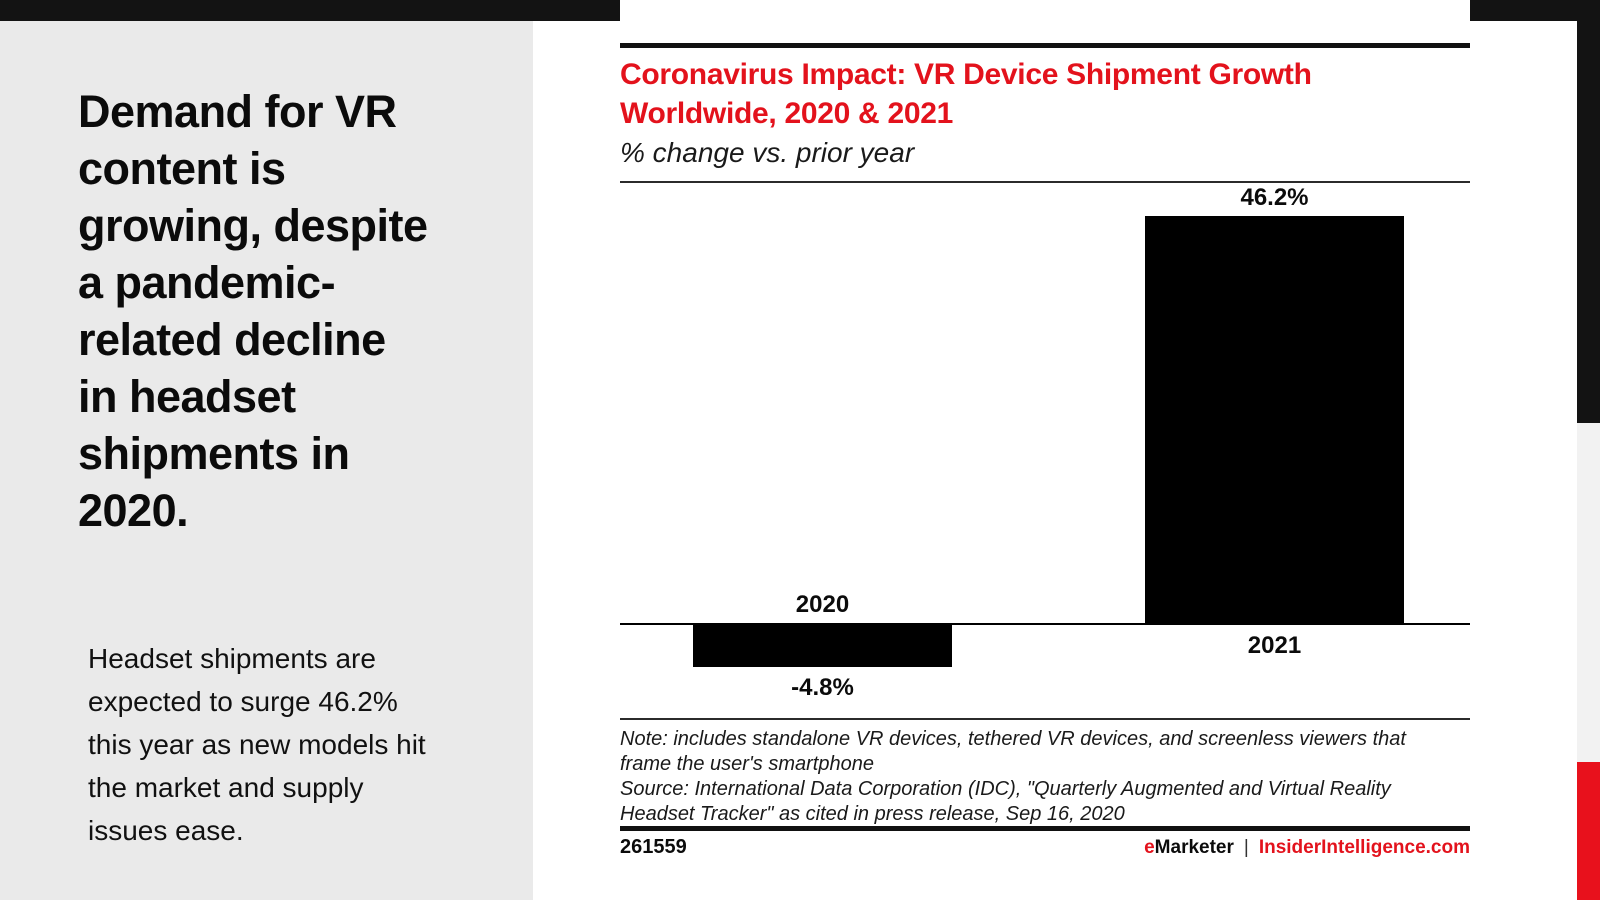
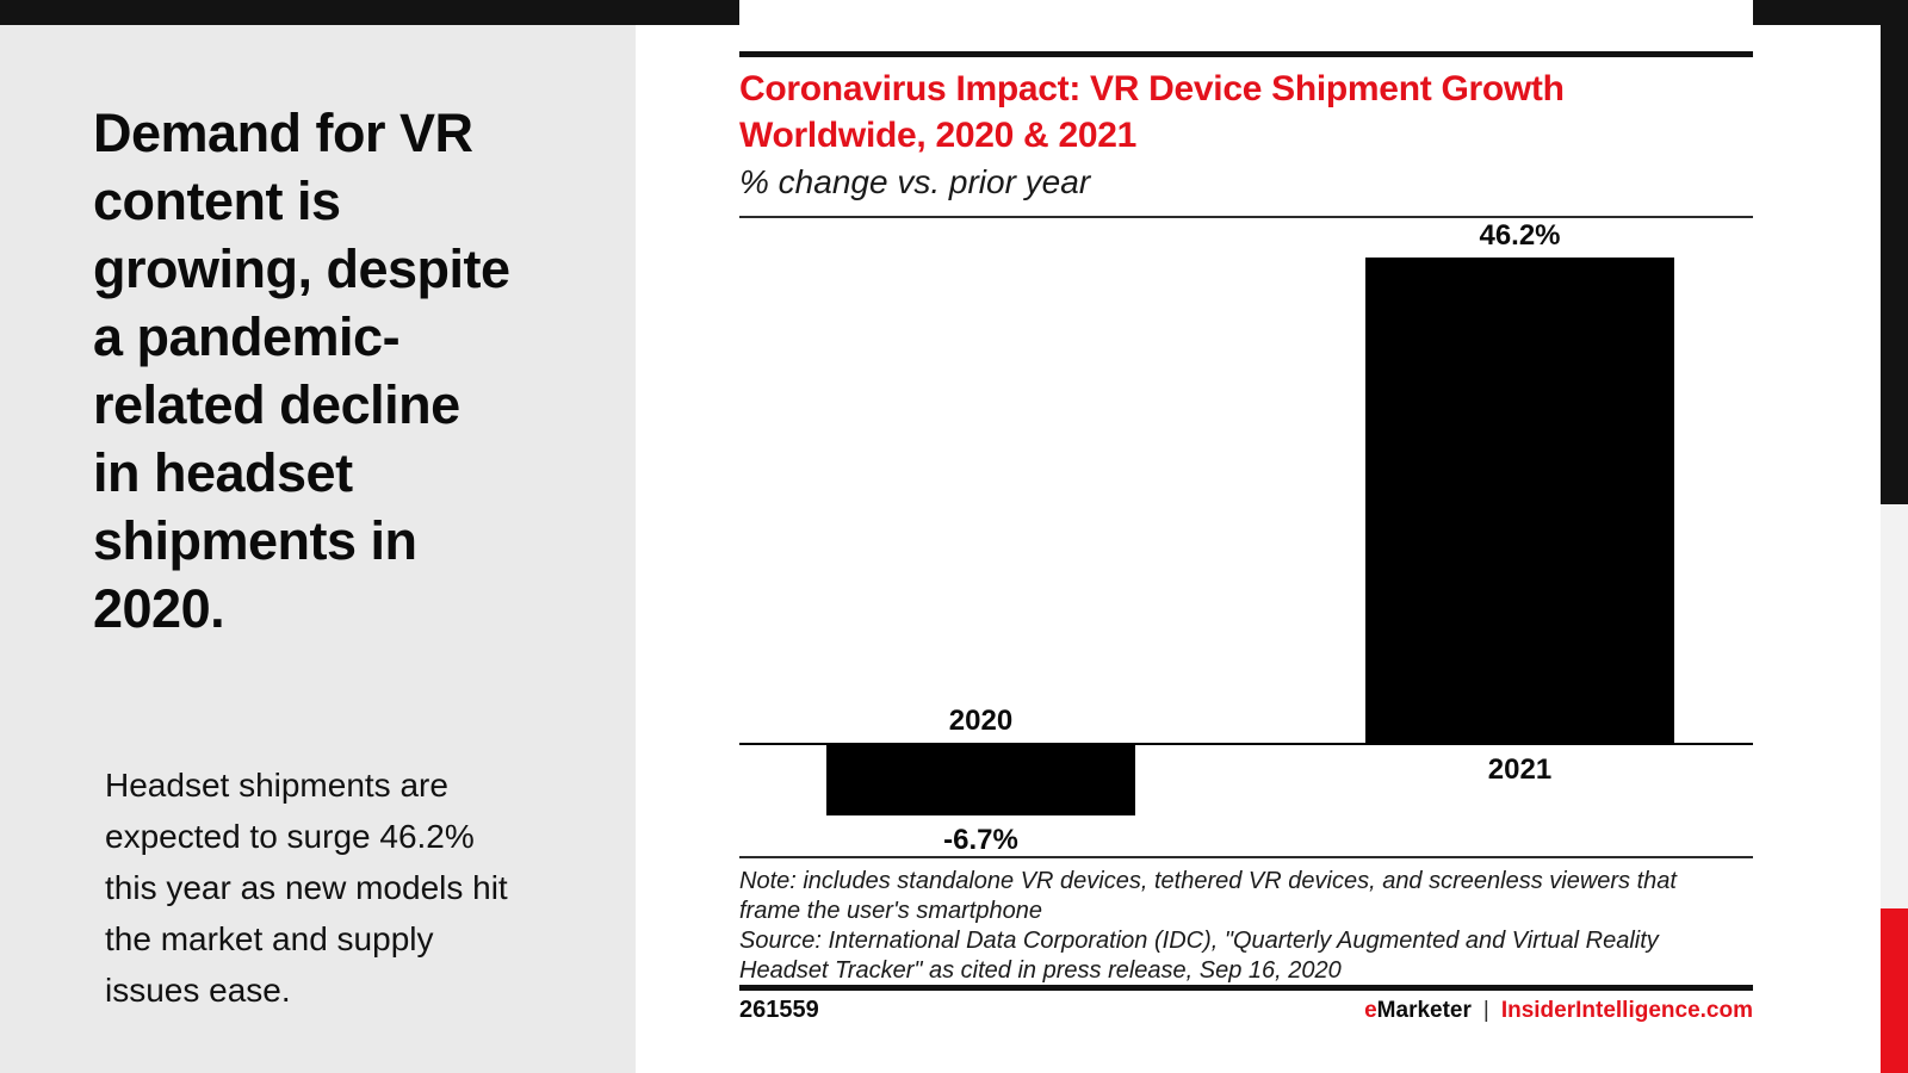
2020: -4.8% -> -6.7%
